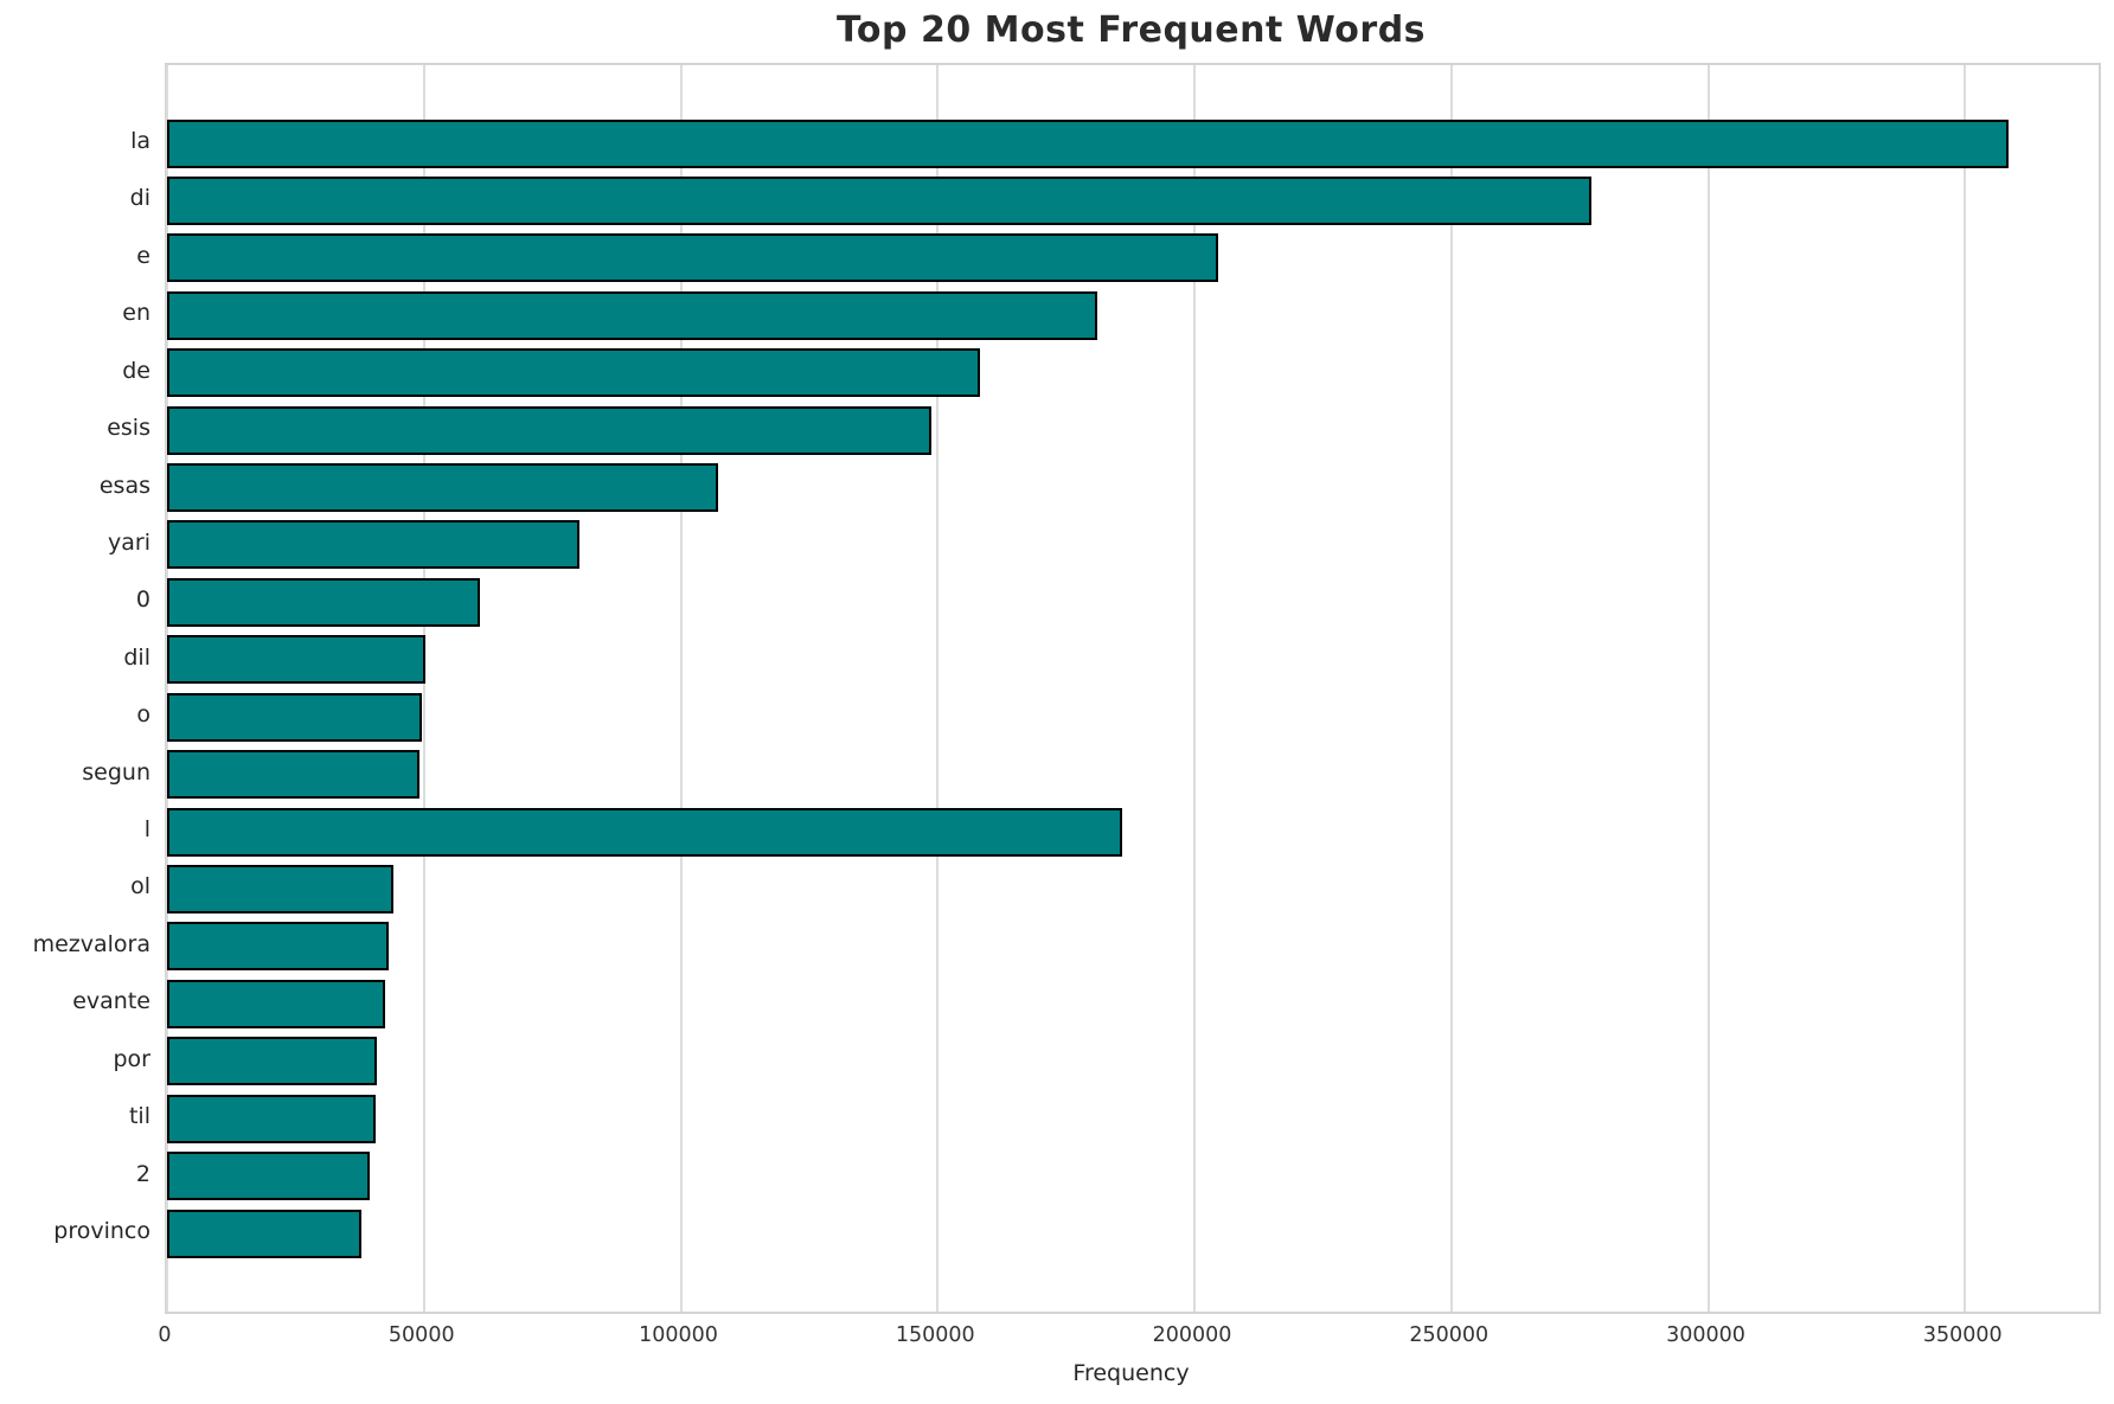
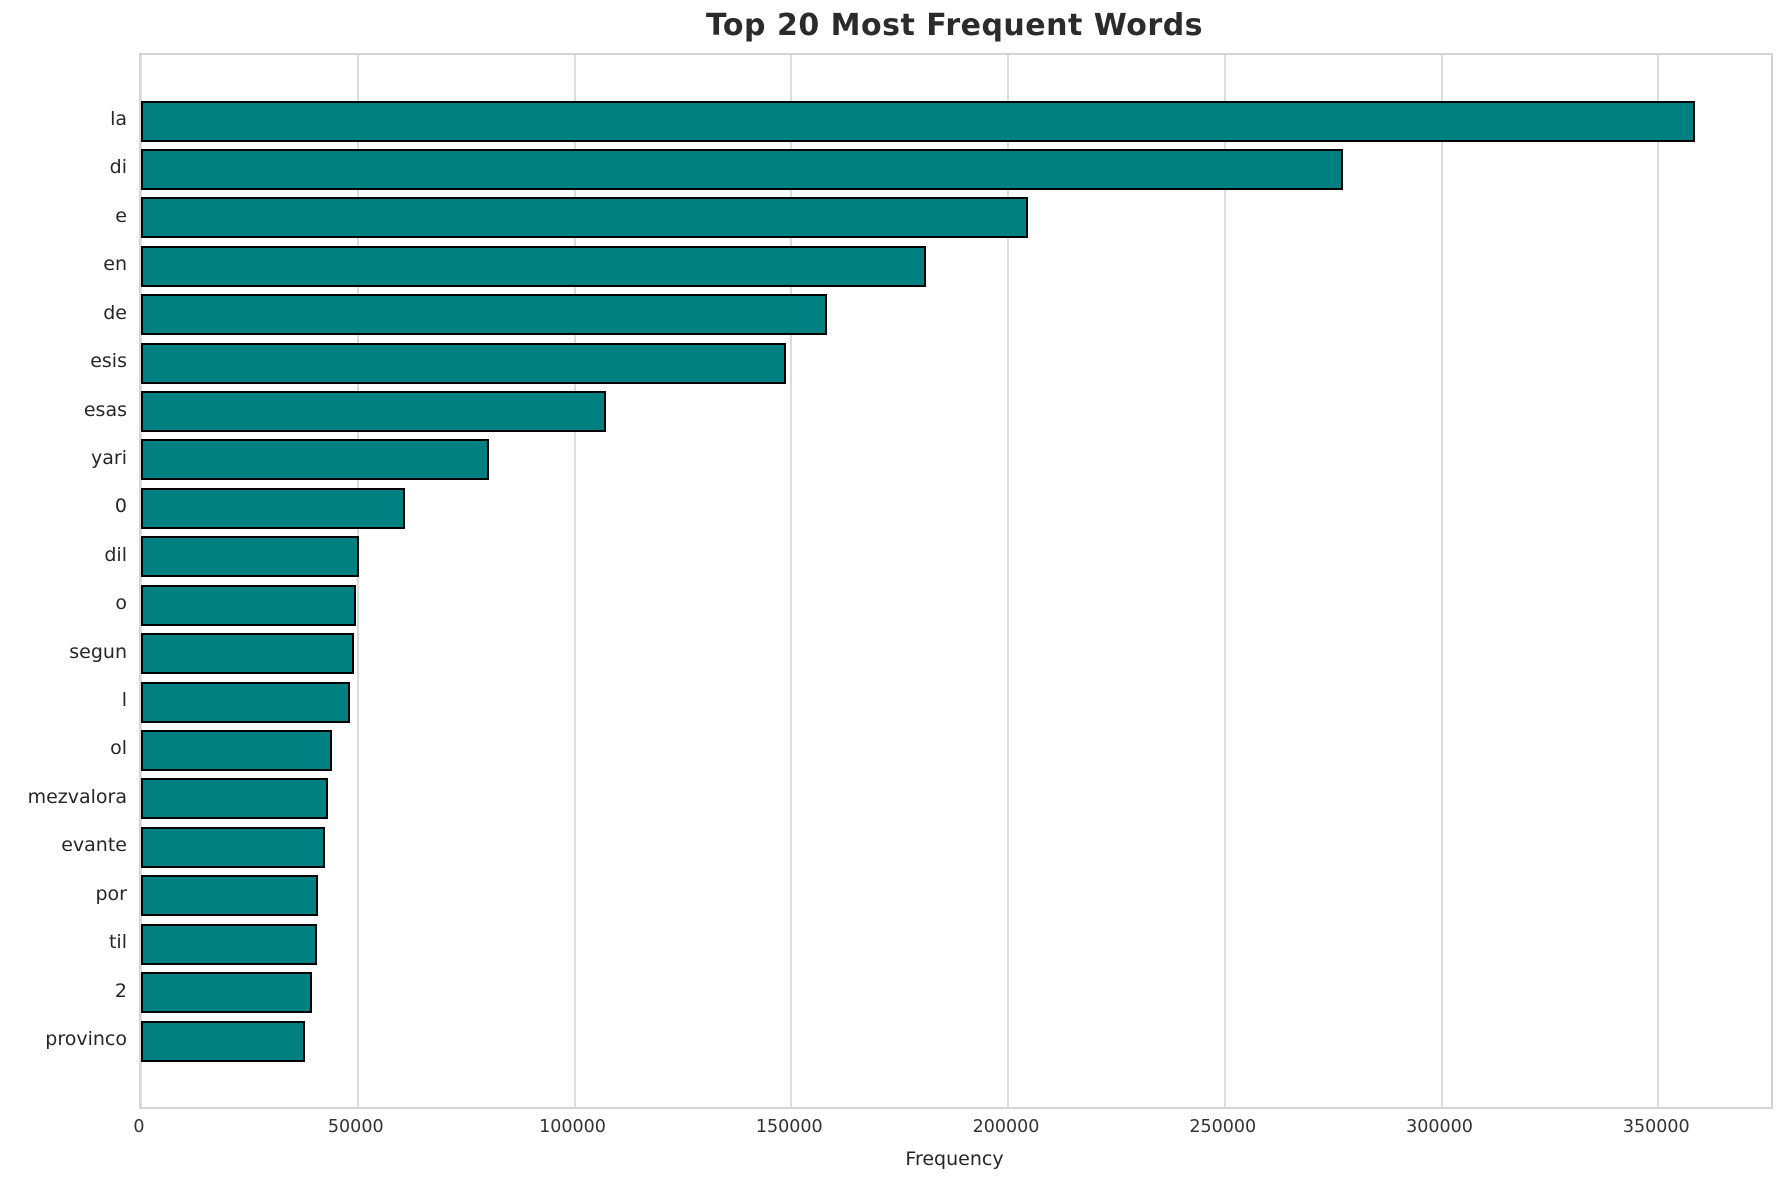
l: 186000 -> 48000
